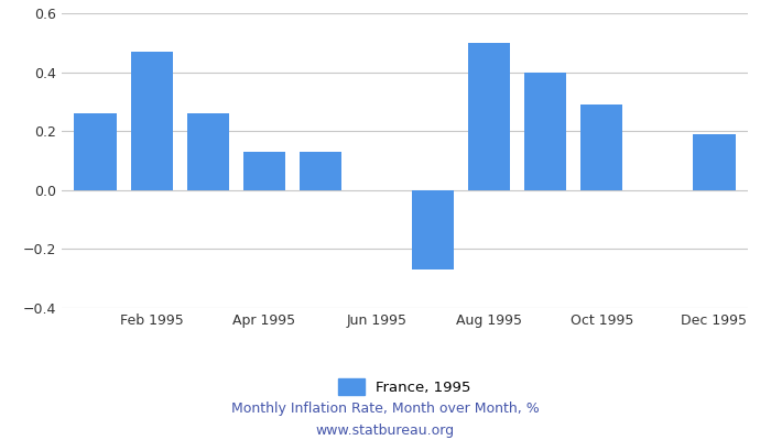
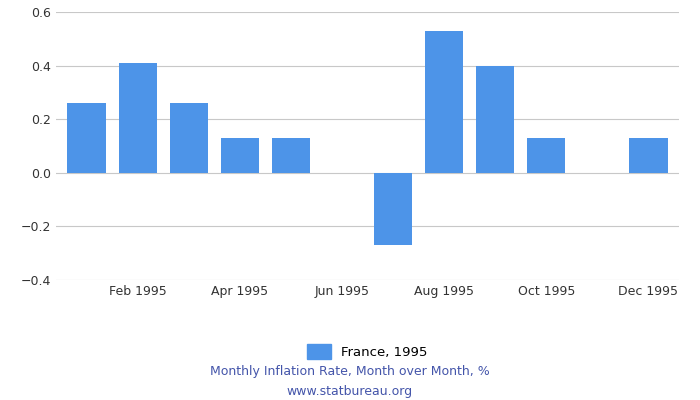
Feb 1995: 0.47 -> 0.41
Aug 1995: 0.50 -> 0.53
Oct 1995: 0.29 -> 0.13
Dec 1995: 0.19 -> 0.13
